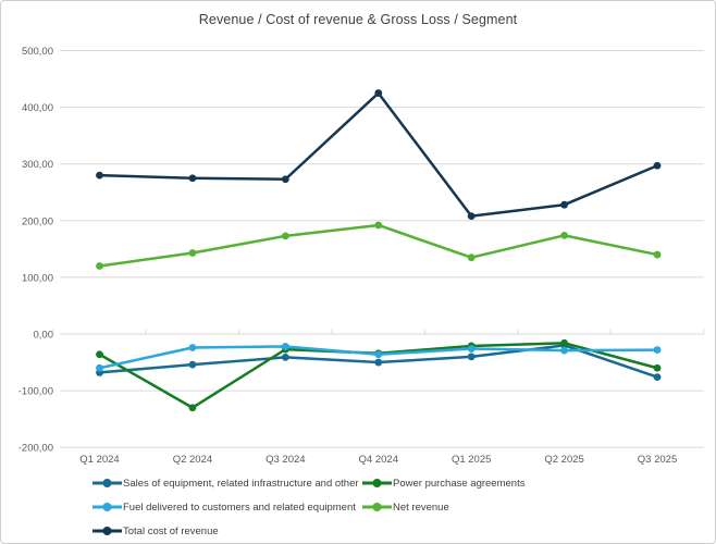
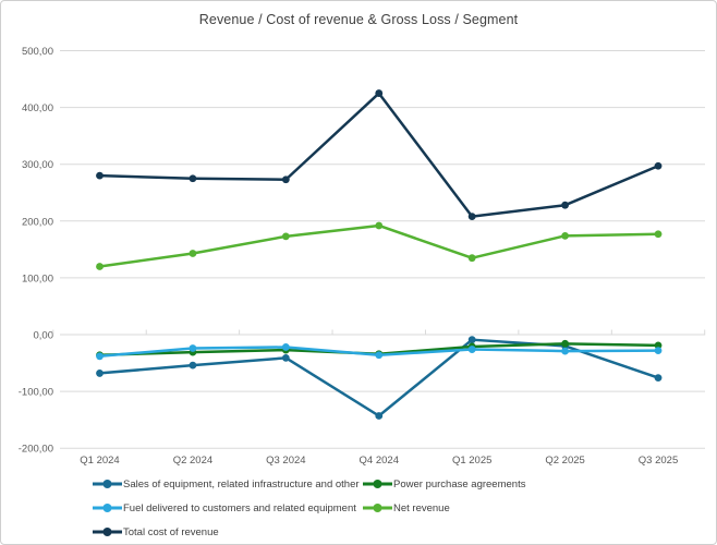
Fuel delivered to customers and related equipment/Q1 2024: -60 -> -40
Power purchase agreements/Q2 2024: -130 -> -30
Sales of equipment, related infrastructure and other/Q4 2024: -50 -> -140
Sales of equipment, related infrastructure and other/Q1 2025: -40 -> -10
Power purchase agreements/Q3 2025: -60 -> -20
Net revenue/Q3 2025: 140 -> 180
